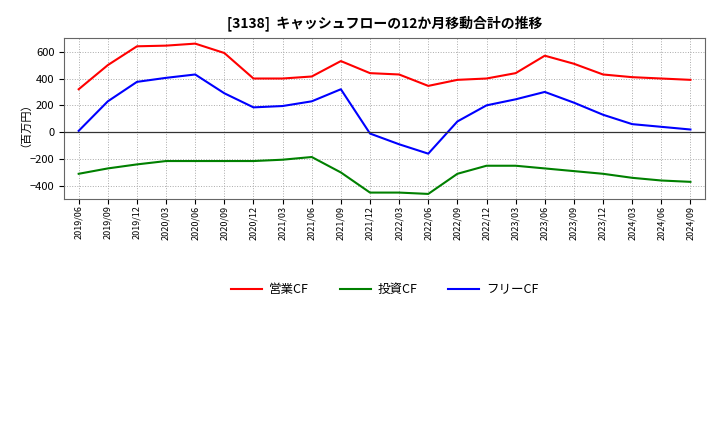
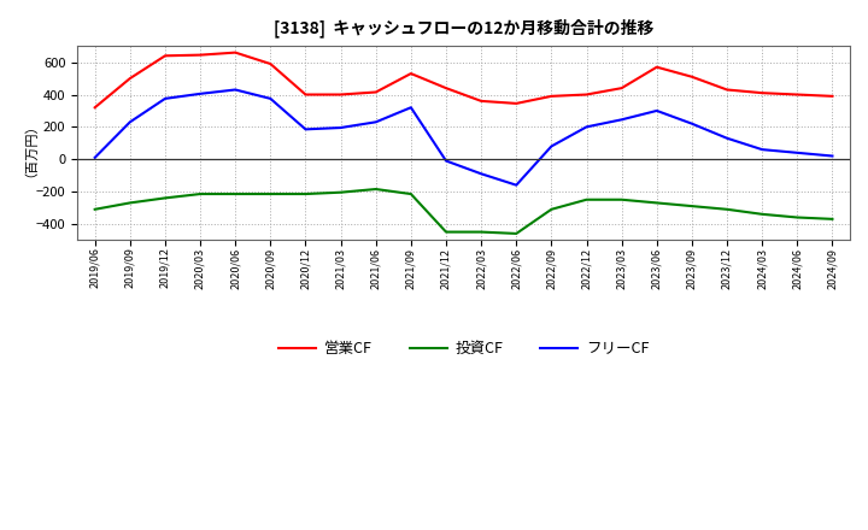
フリーCF/2020/09: 290 -> 380
投資CF/2021/09: -300 -> -220
営業CF/2022/03: 430 -> 360
